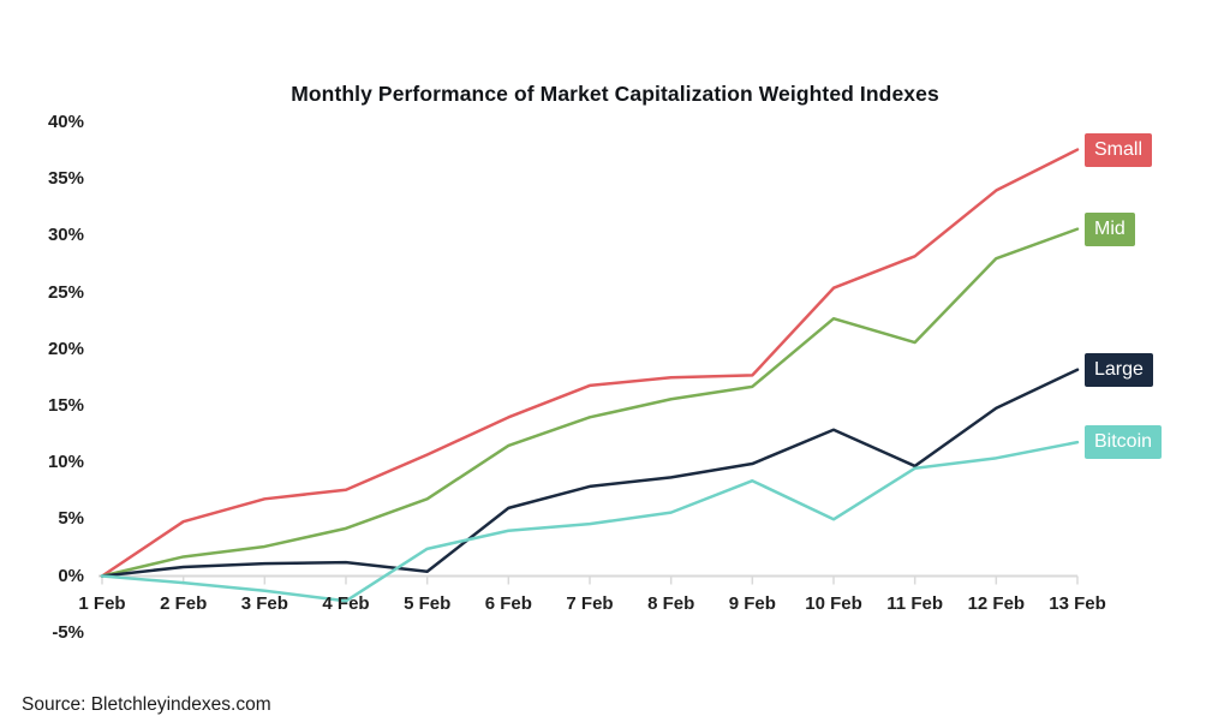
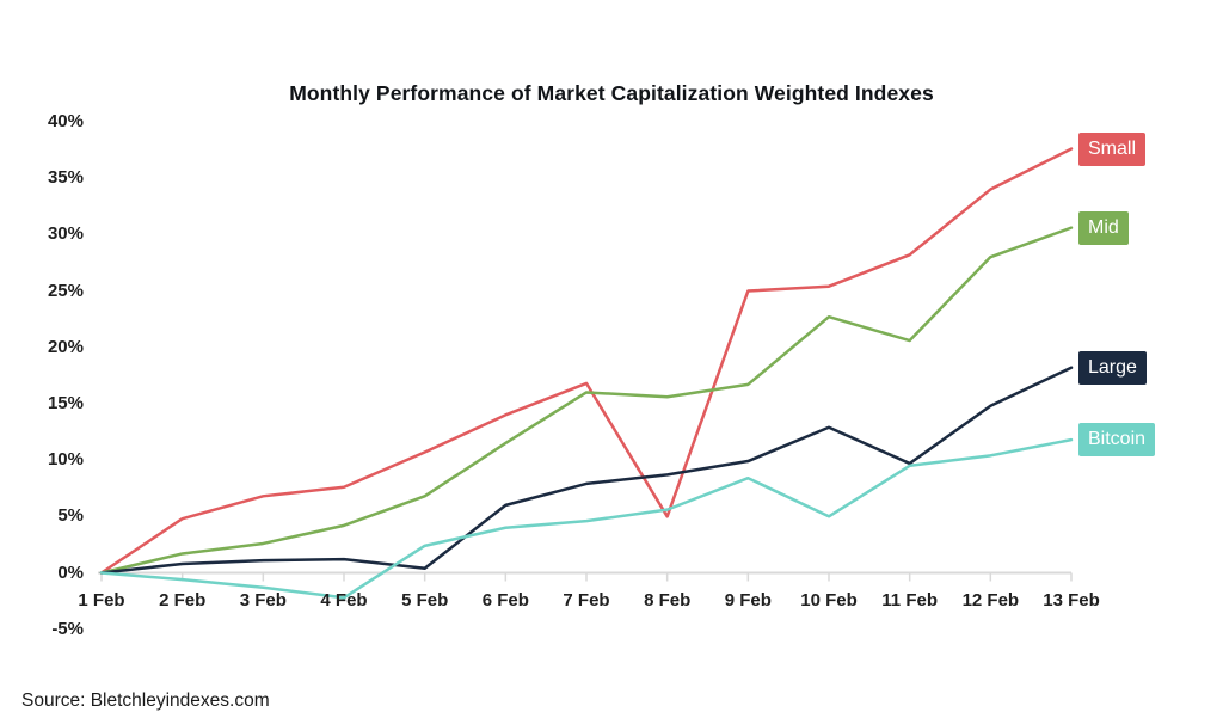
Mid/7 Feb: 14% -> 16%
Small/8 Feb: 18% -> 5%
Small/9 Feb: 18% -> 25%
